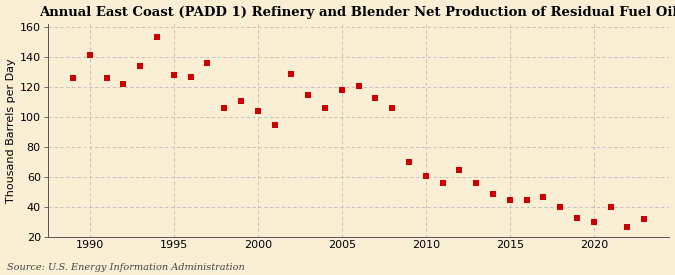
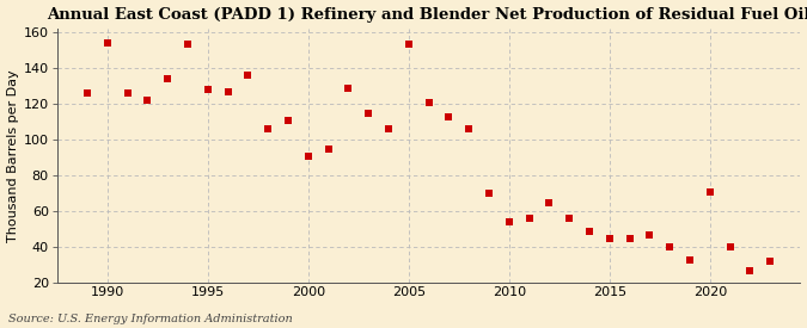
1990: 141 -> 154
2000: 104 -> 91
2005: 118 -> 153
2010: 61 -> 54
2020: 30 -> 71
